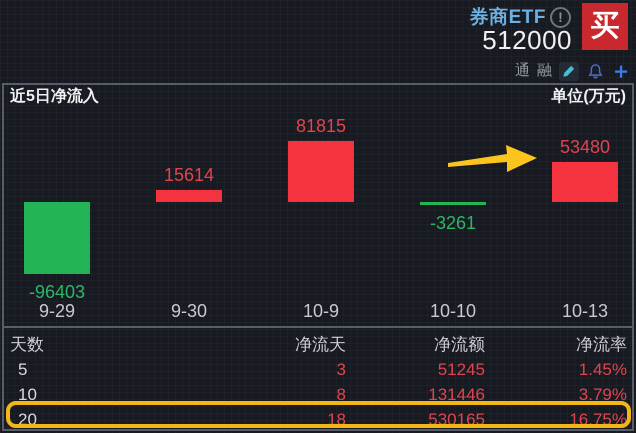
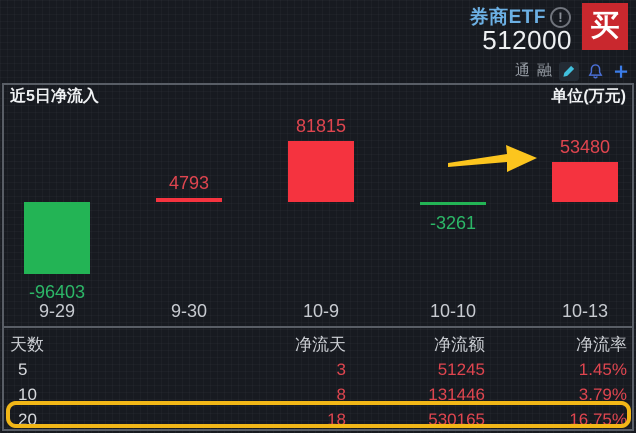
9-30: 15614 -> 4793
